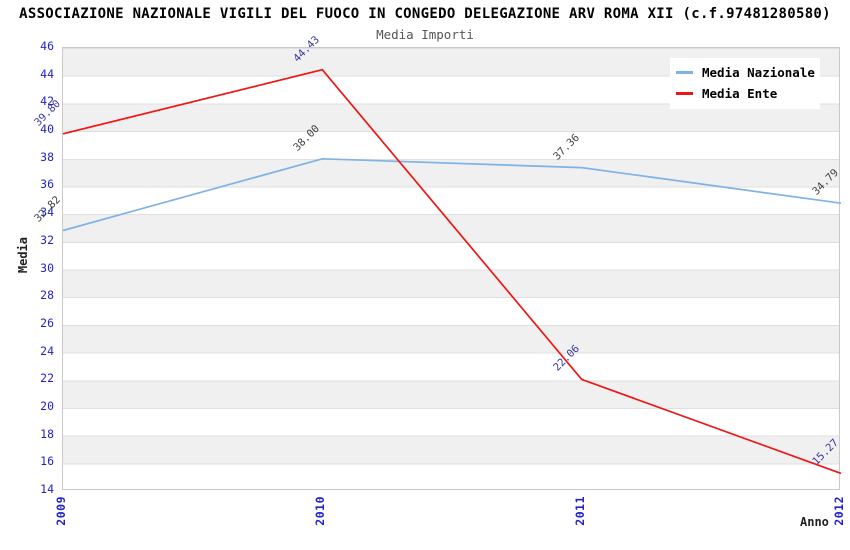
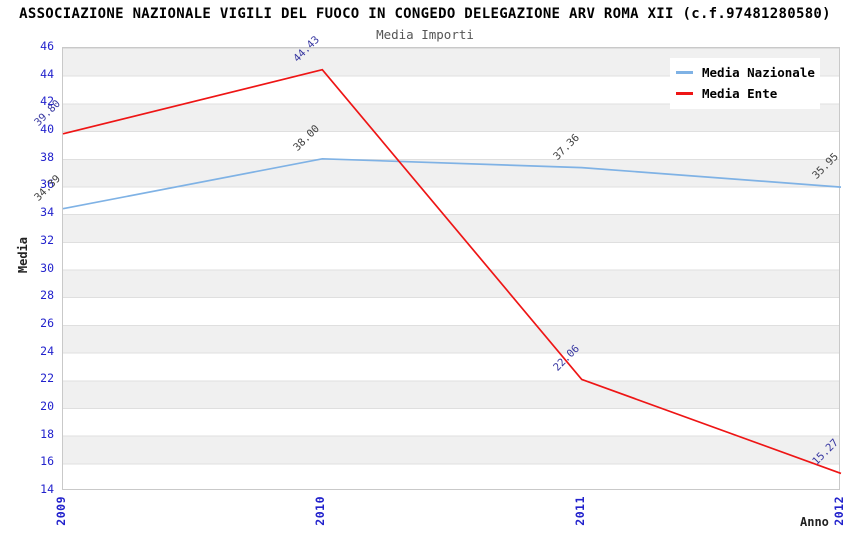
Media Nazionale/2009: 32.82 -> 34.39
Media Nazionale/2012: 34.79 -> 35.95
